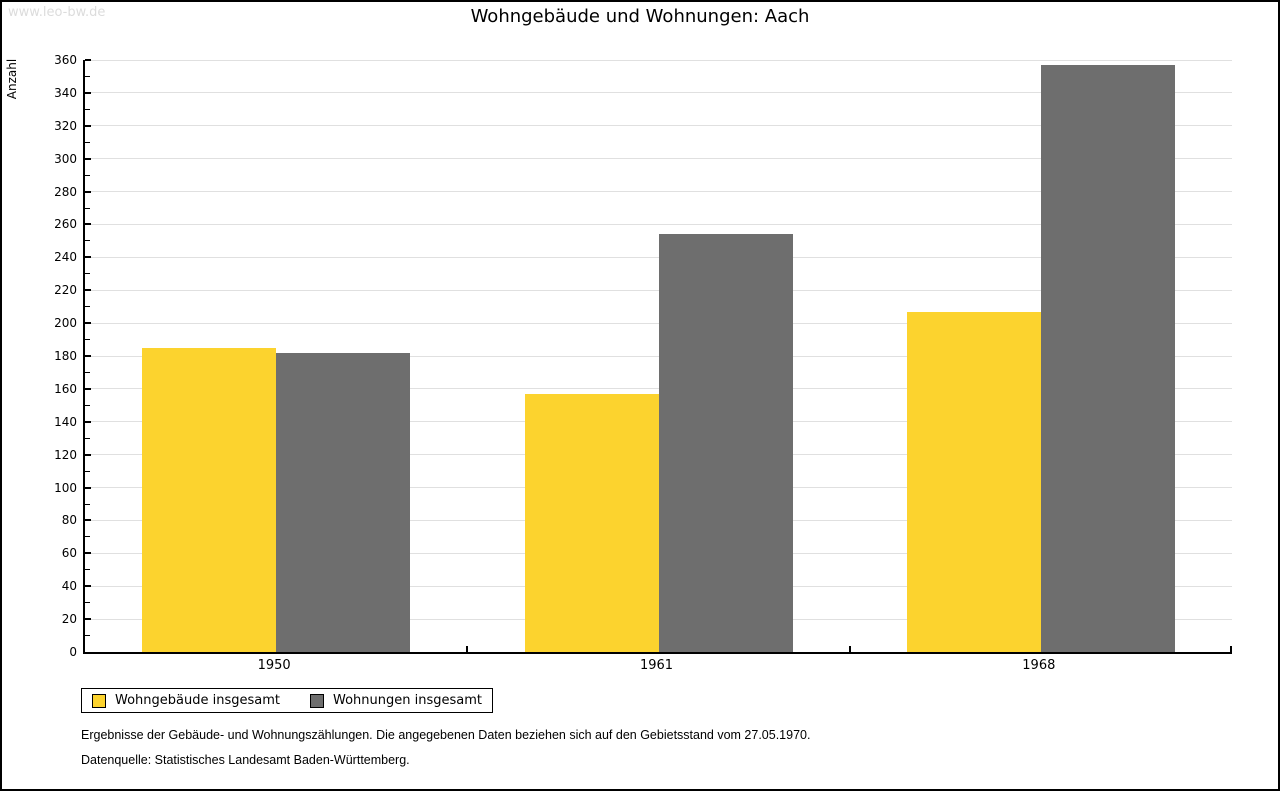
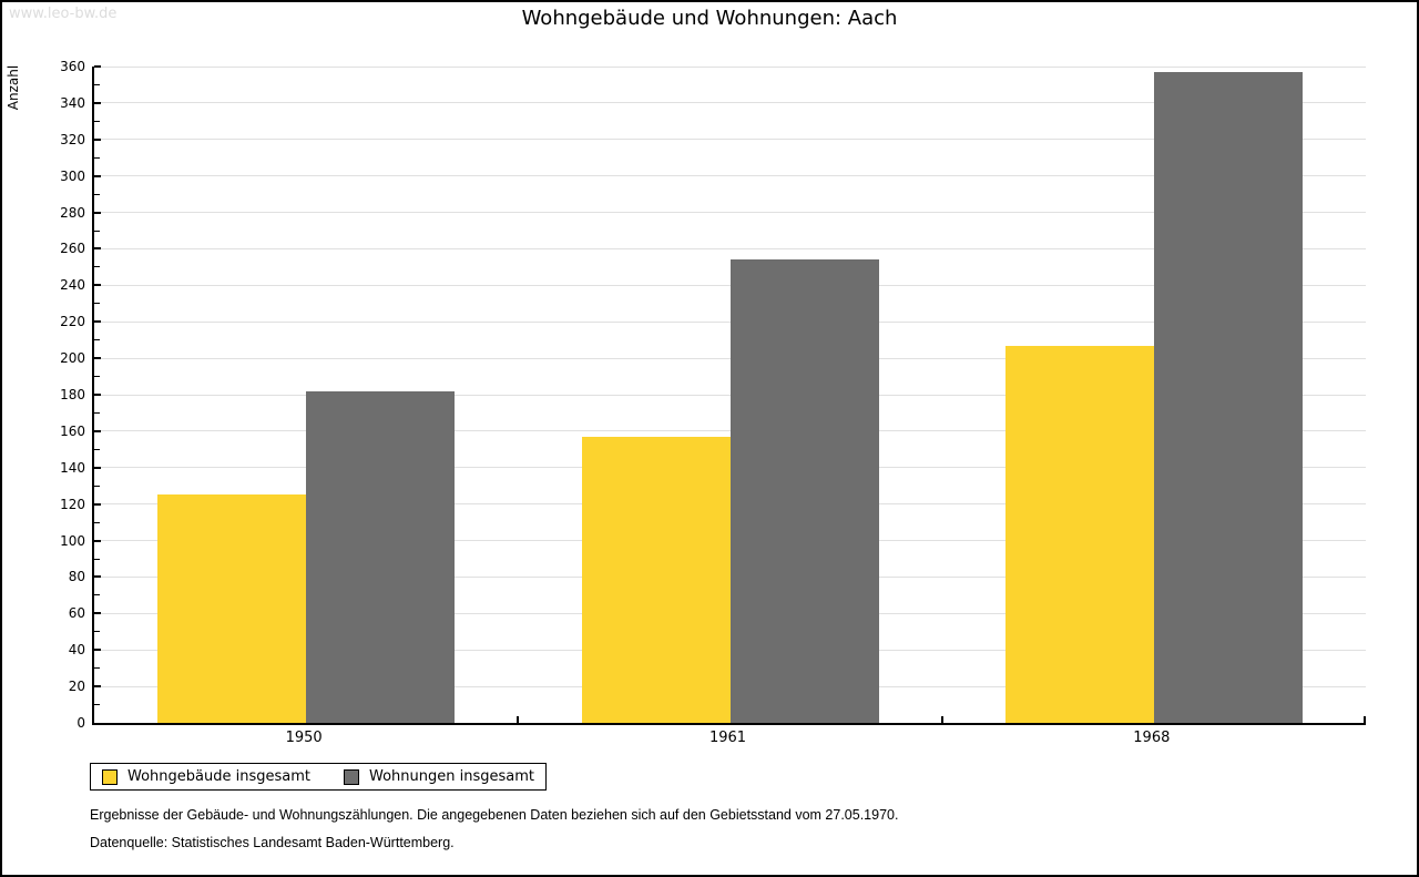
Wohngebäude insgesamt/1950: 185 -> 125
